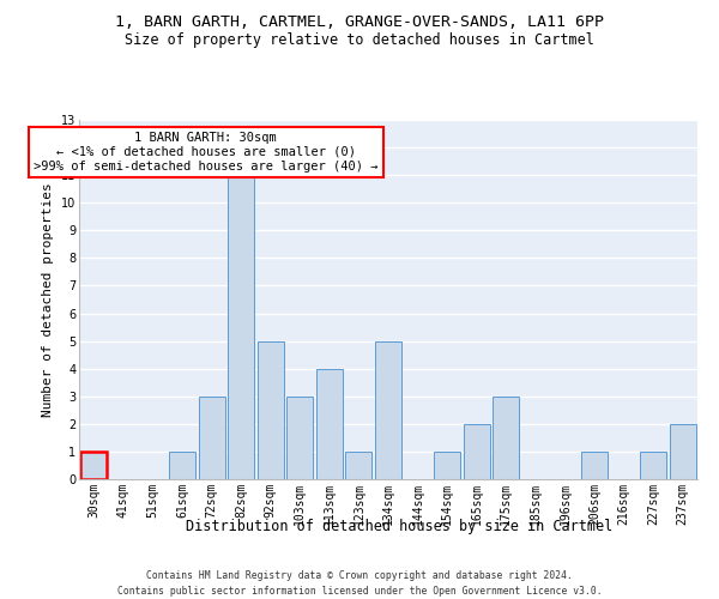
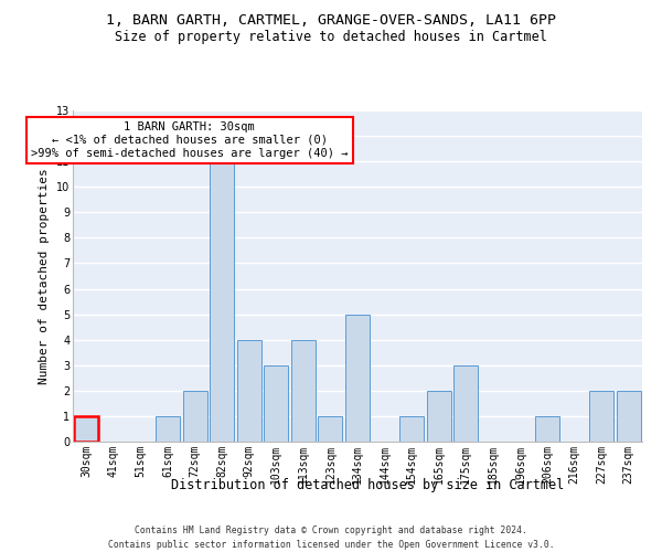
72sqm: 3 -> 2
92sqm: 5 -> 4
227sqm: 1 -> 2
